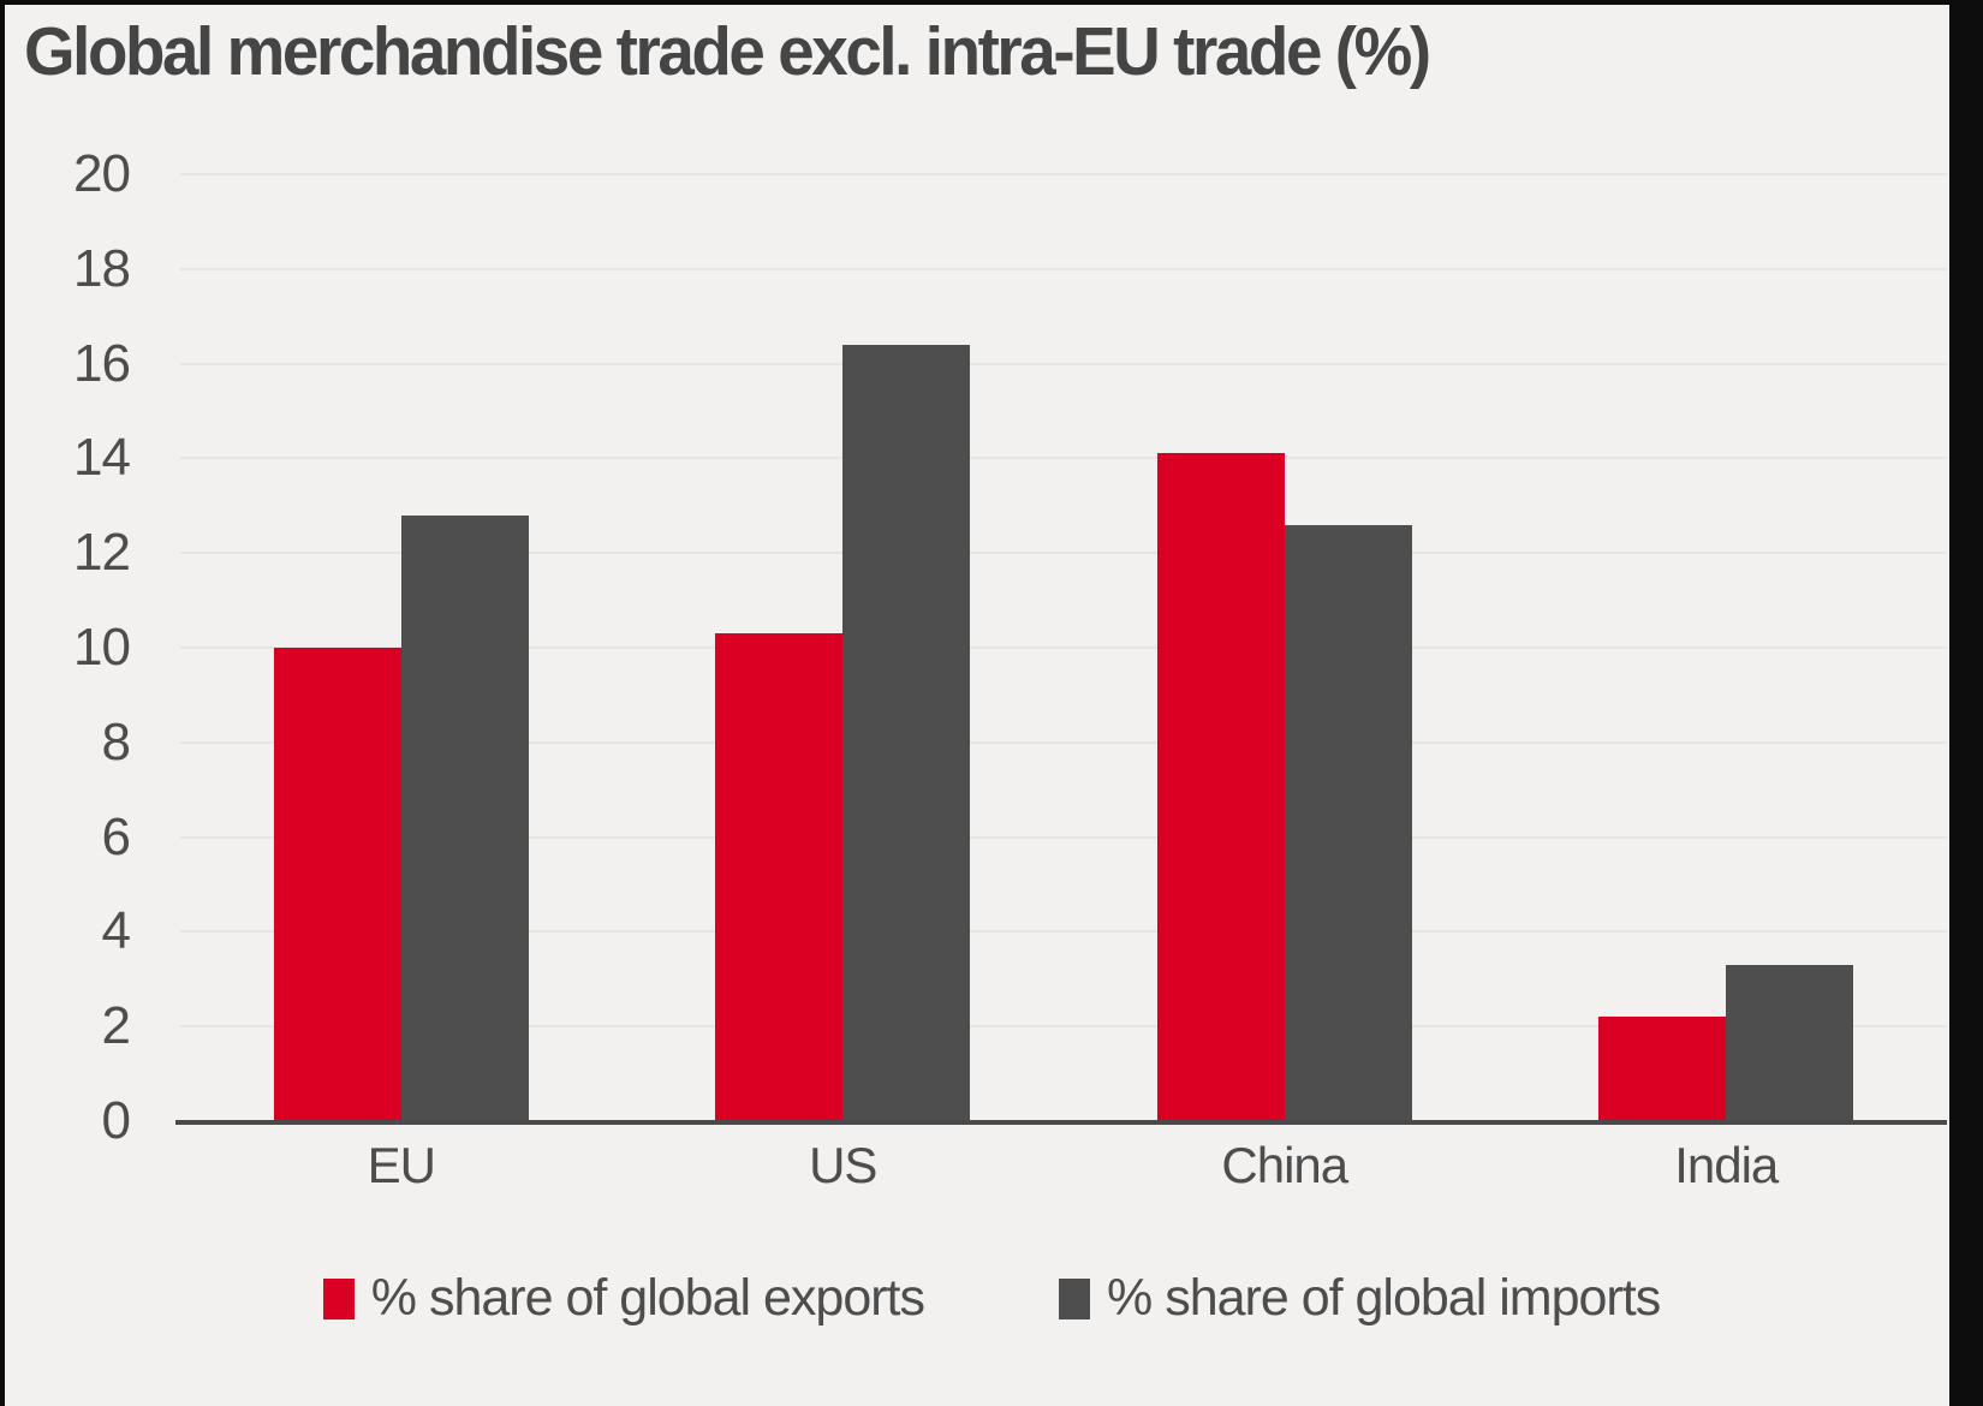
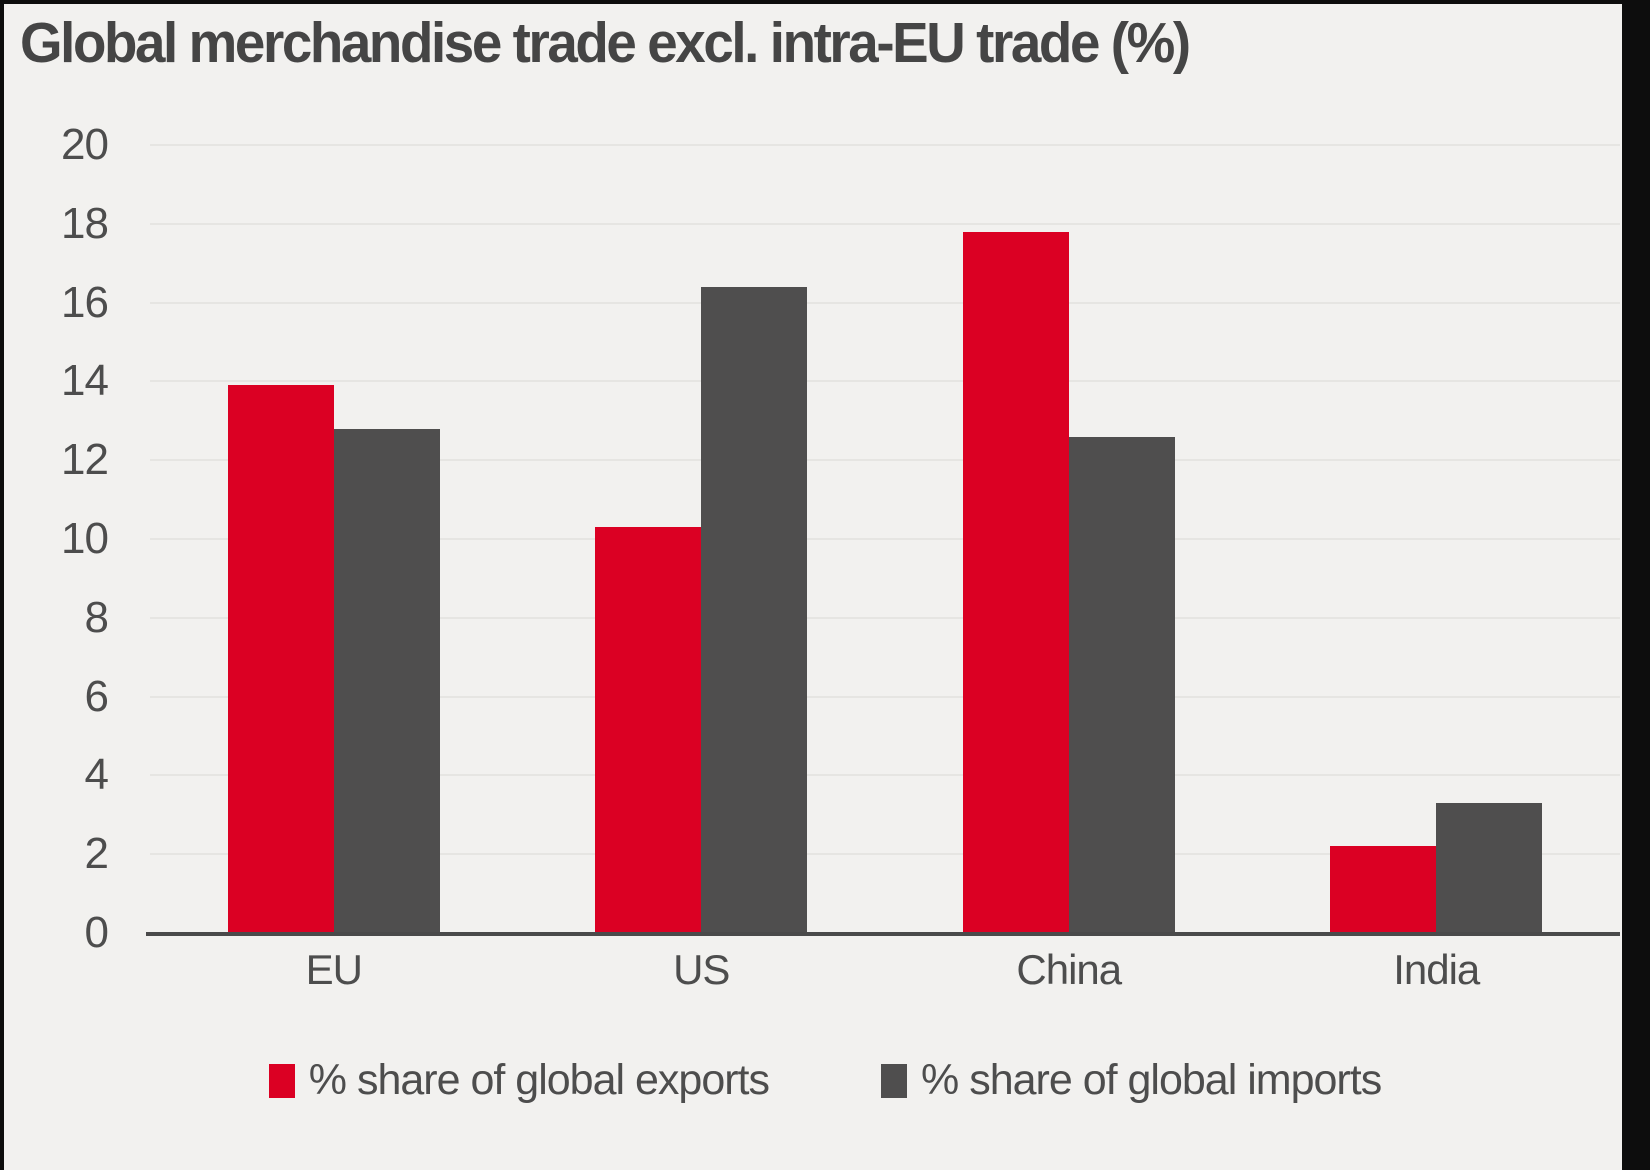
% share of global exports/EU: 10.0 -> 13.9
% share of global exports/China: 14.1 -> 17.8
